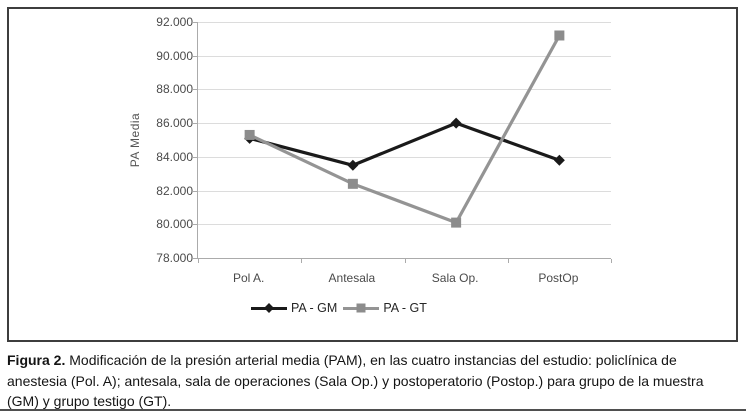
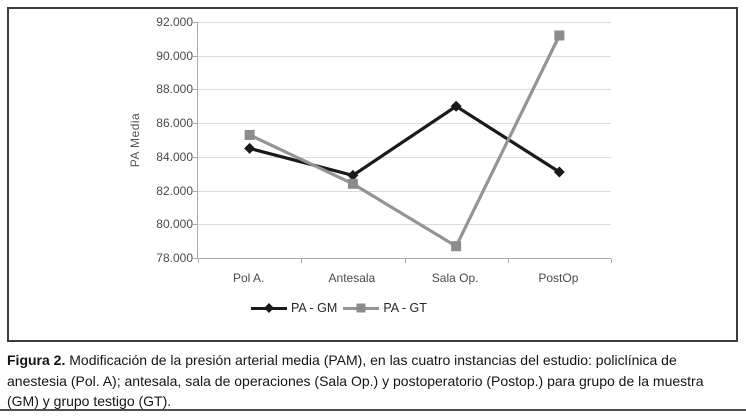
PA - GM/Pol A.: 85.1 -> 84.5
PA - GM/Antesala: 83.5 -> 82.9
PA - GM/Sala Op.: 86.0 -> 87.0
PA - GT/Sala Op.: 80.1 -> 78.7
PA - GM/PostOp: 83.8 -> 83.1
